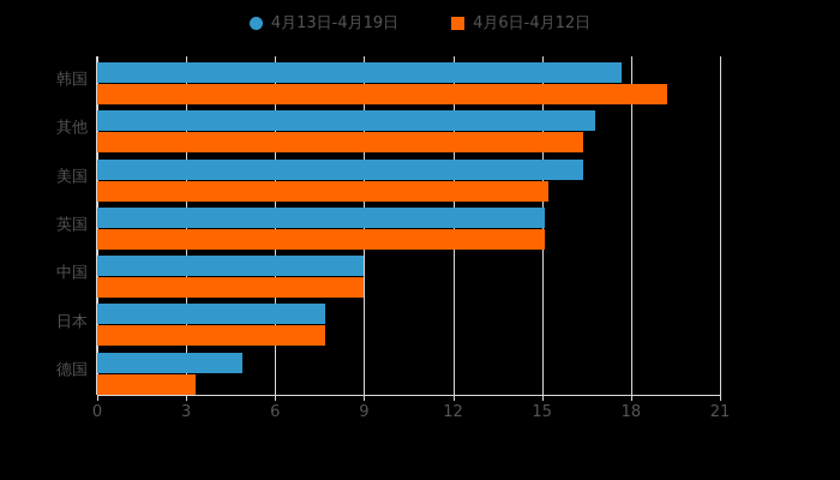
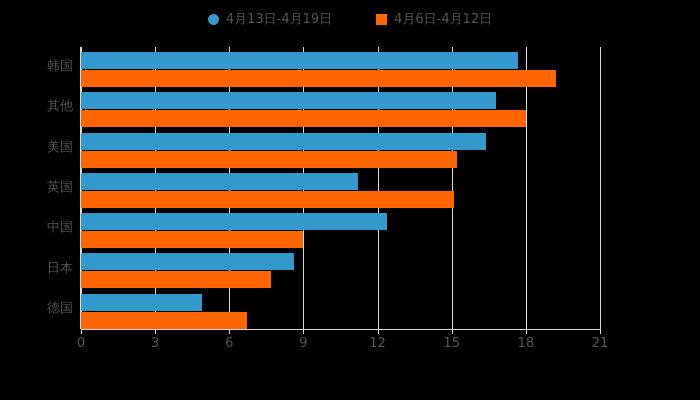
4月6日-4月12日/其他: 16.4 -> 18.0
4月13日-4月19日/英国: 15.1 -> 11.2
4月13日-4月19日/中国: 9.0 -> 12.4
4月13日-4月19日/日本: 7.7 -> 8.6
4月6日-4月12日/德国: 3.3 -> 6.7
